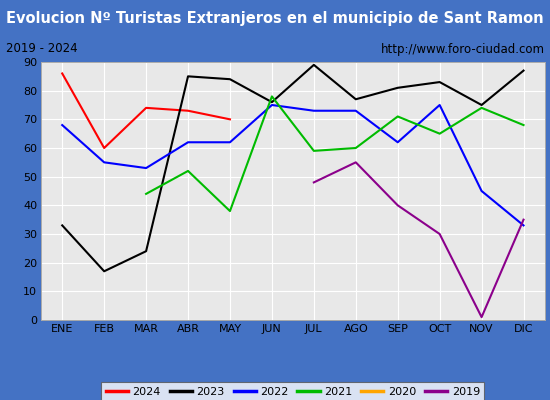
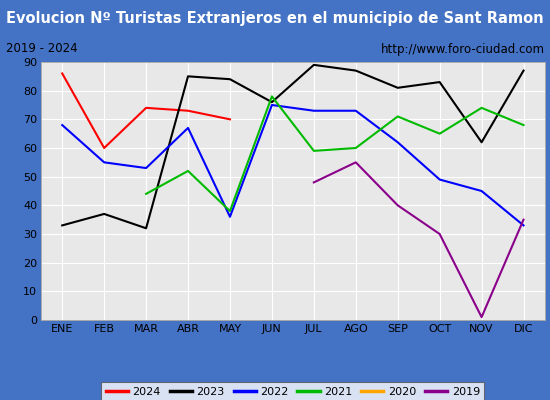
2023/FEB: 17 -> 37
2023/MAR: 24 -> 32
2022/ABR: 62 -> 67
2022/MAY: 62 -> 36
2023/AGO: 77 -> 87
2022/OCT: 75 -> 49
2023/NOV: 75 -> 62
